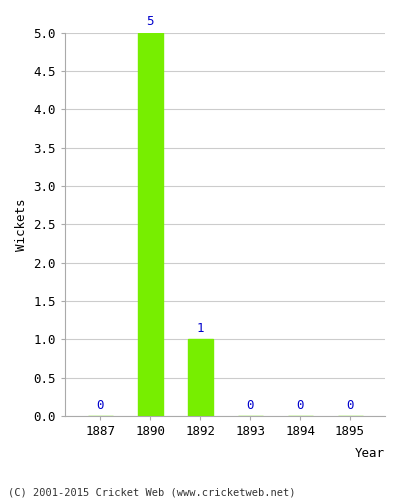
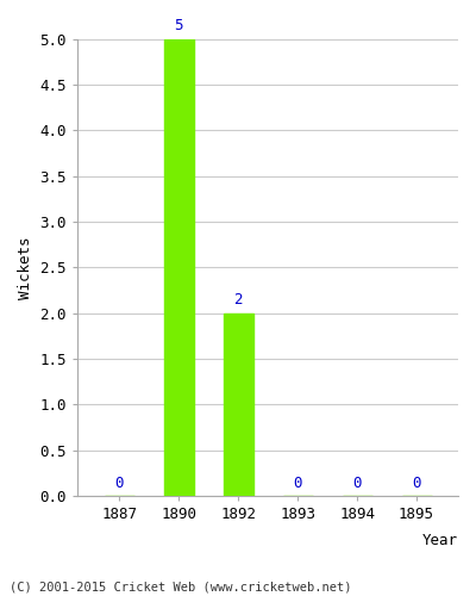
1892: 1 -> 2
